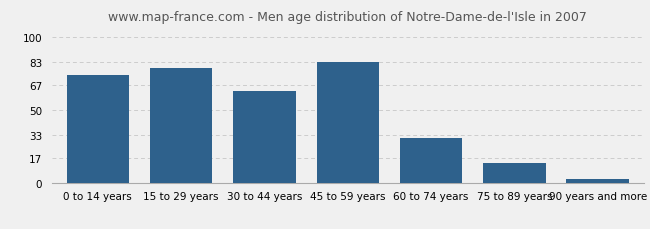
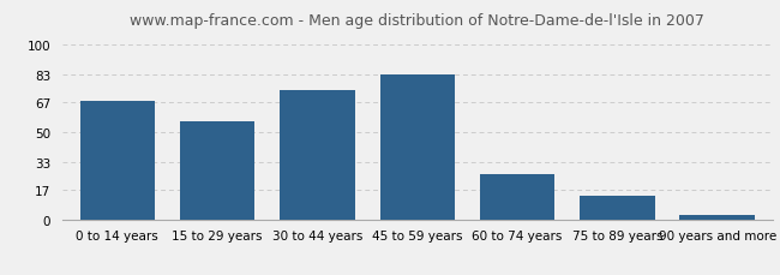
0 to 14 years: 74 -> 68
15 to 29 years: 79 -> 56
30 to 44 years: 63 -> 74
60 to 74 years: 31 -> 26
